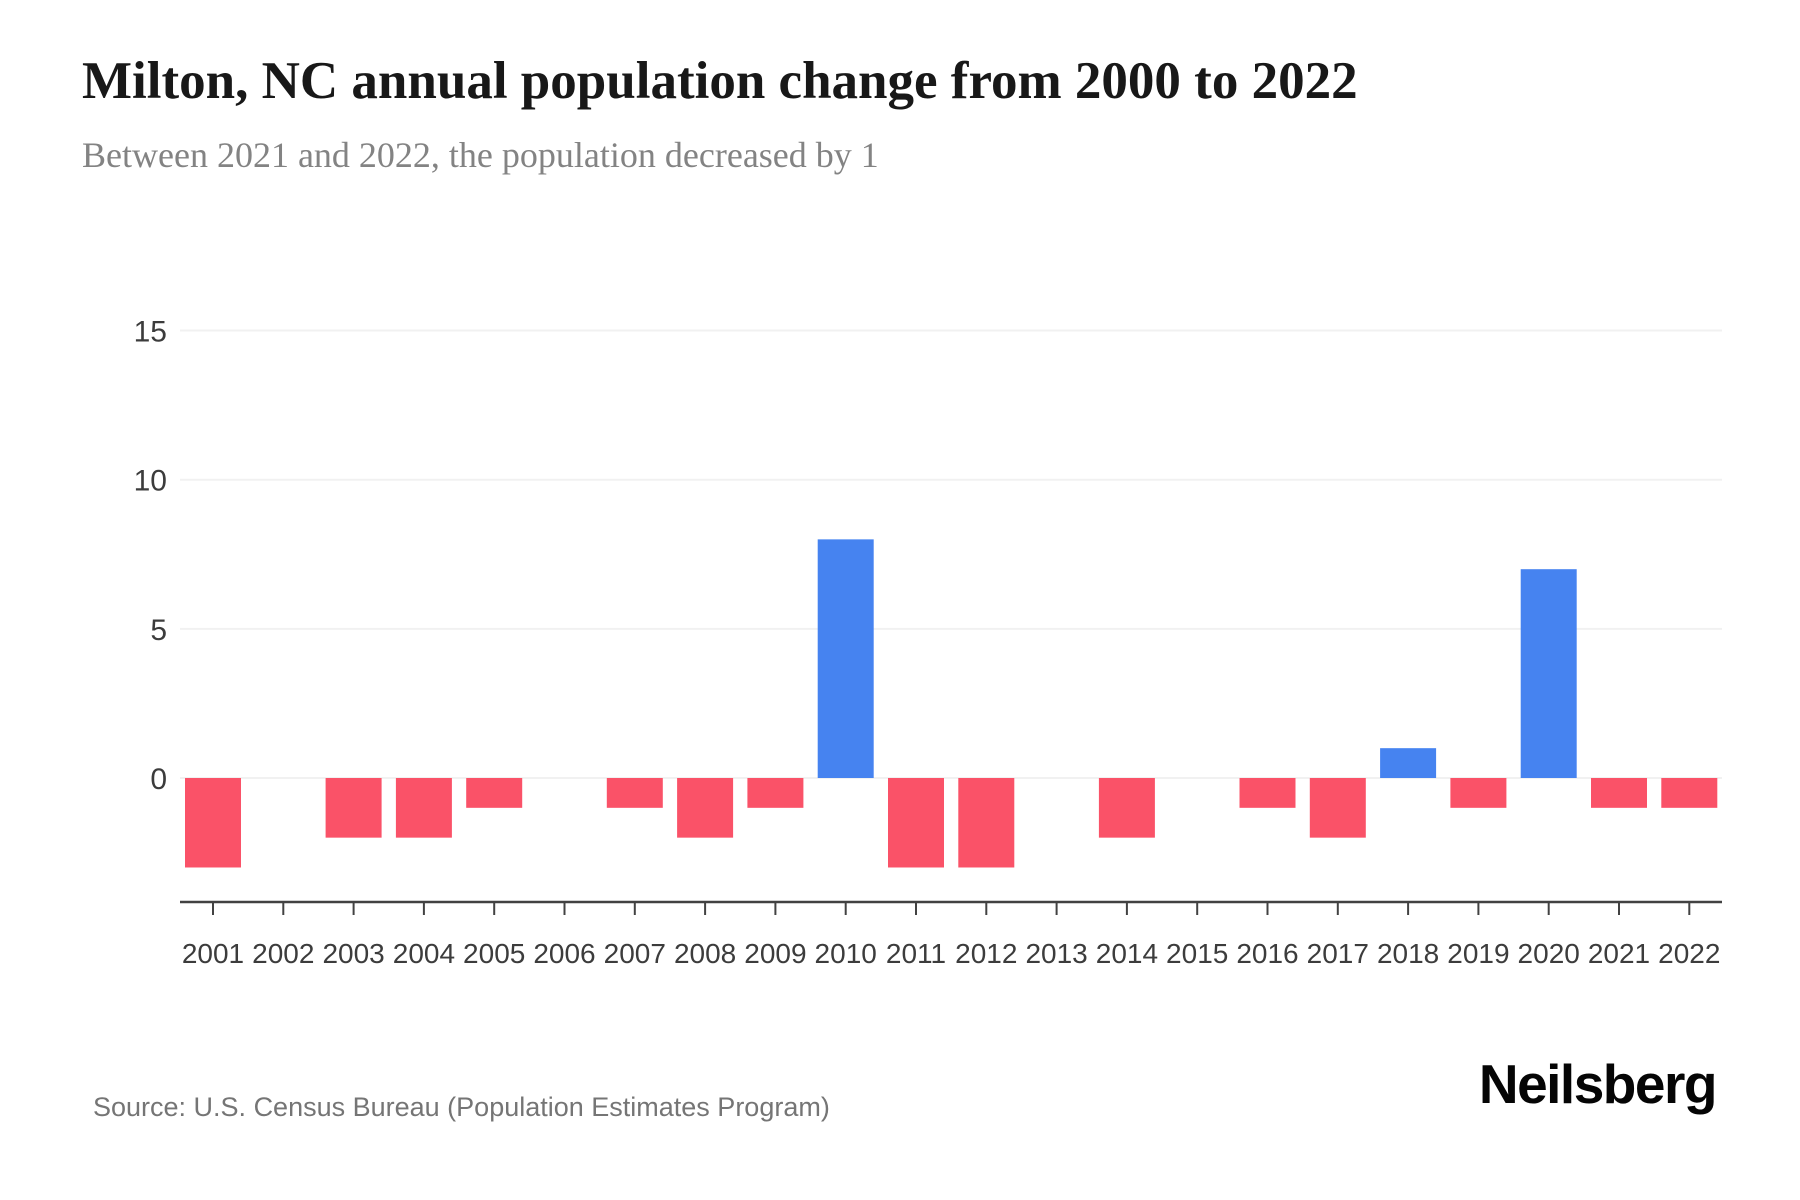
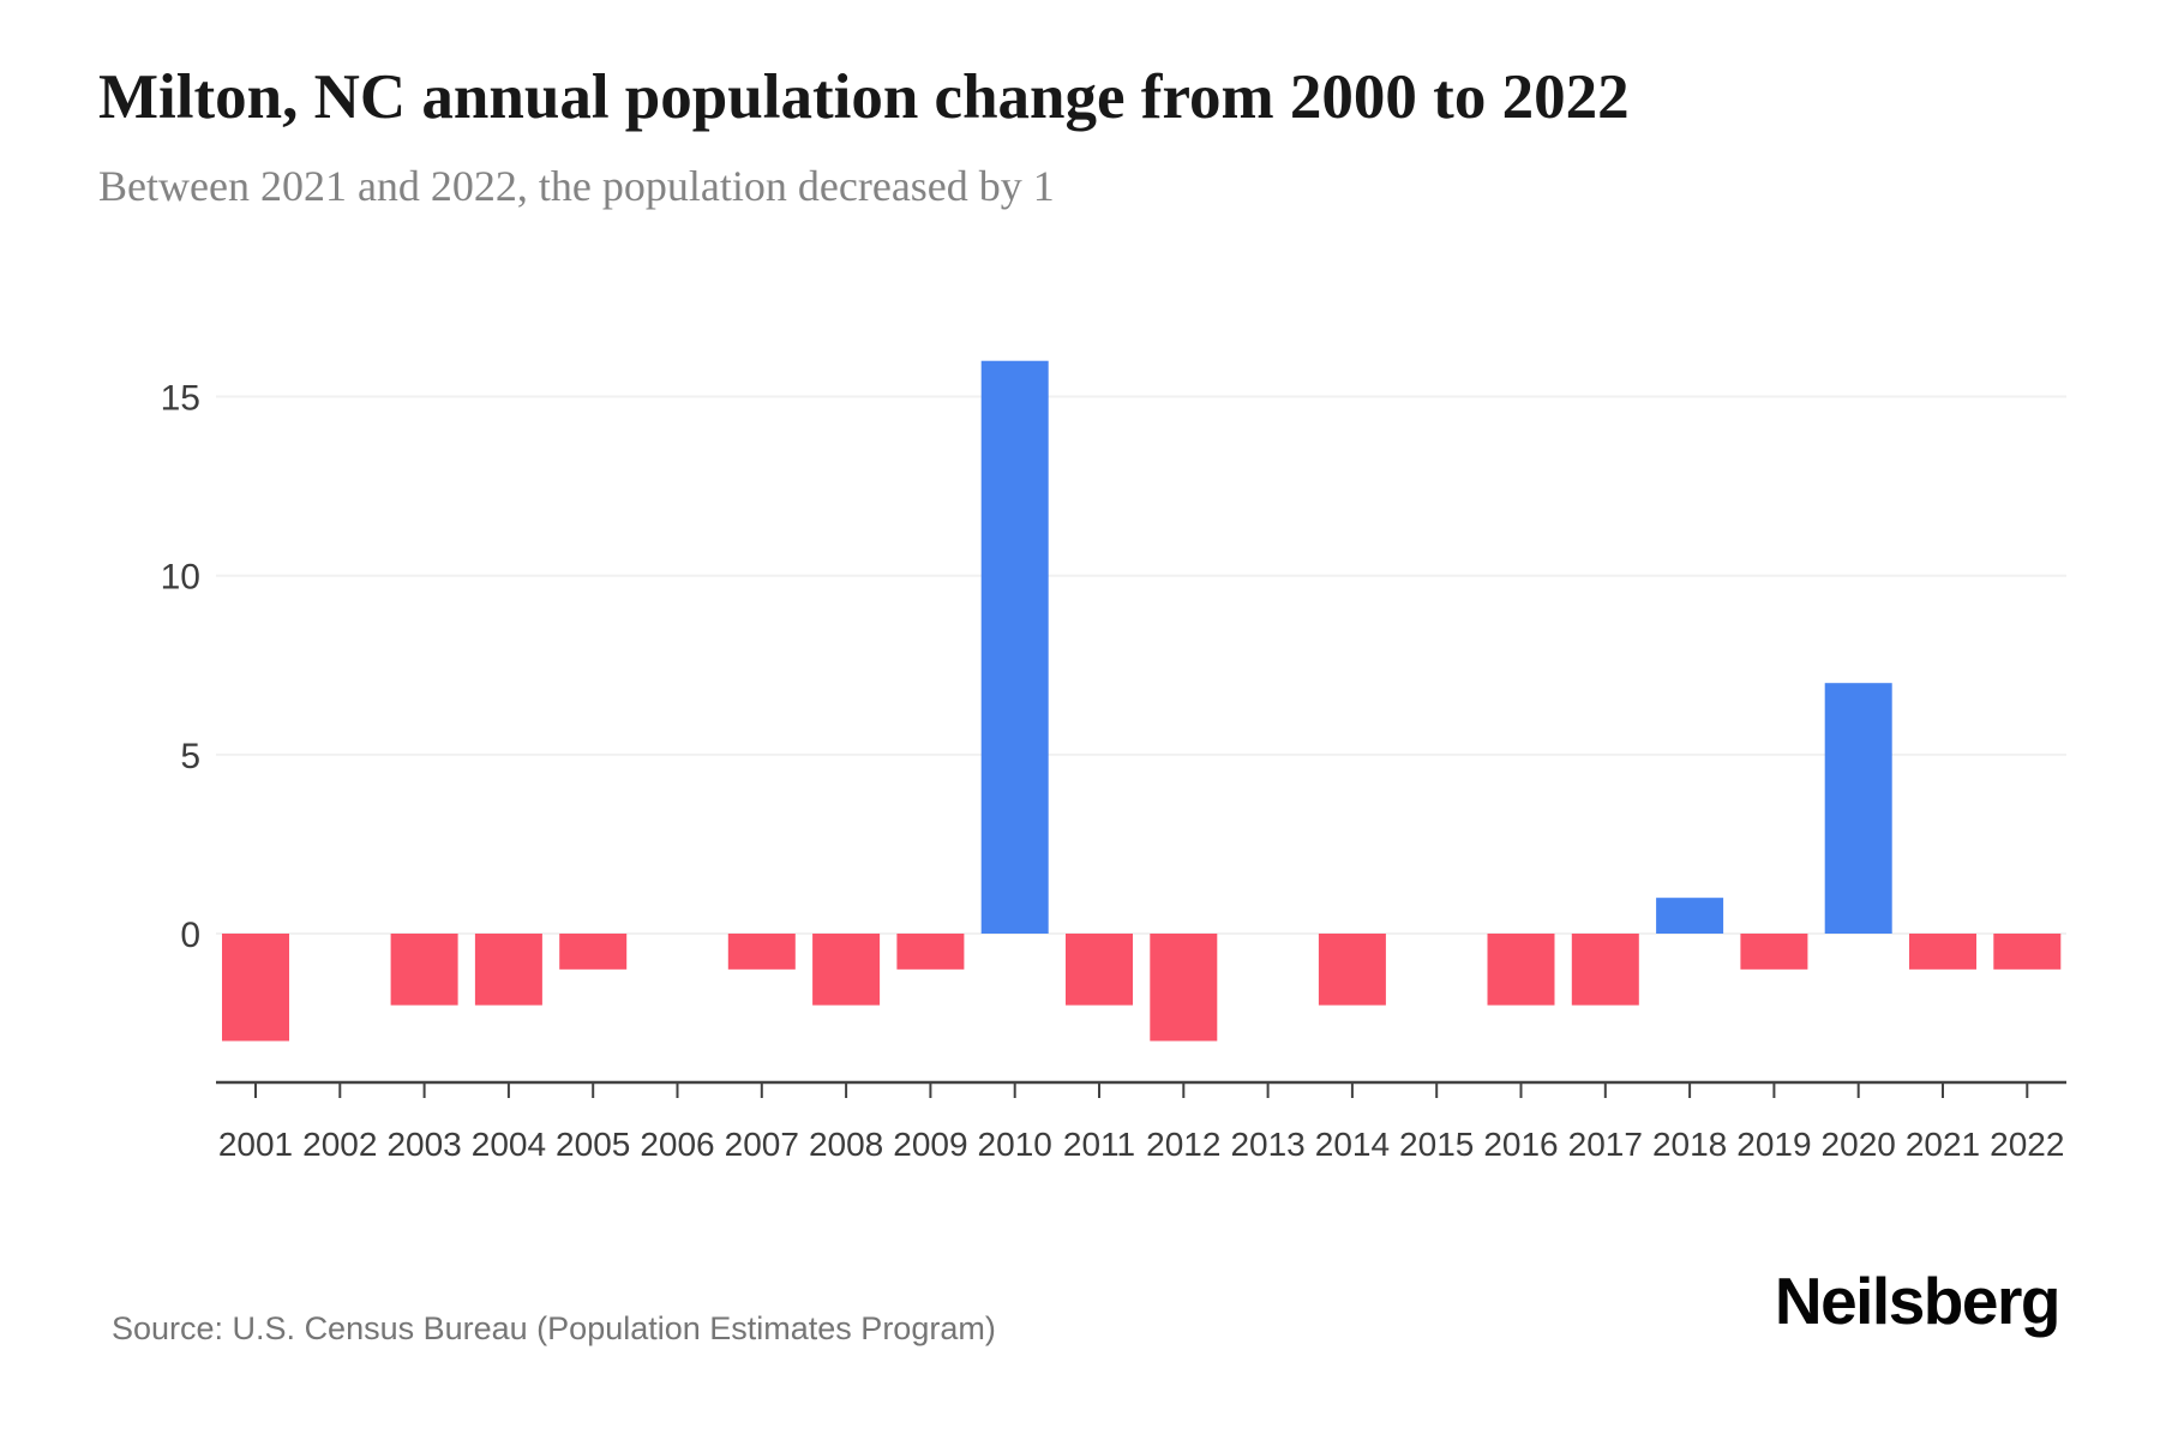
2010: 8 -> 16
2011: -3 -> -2
2016: -1 -> -2
